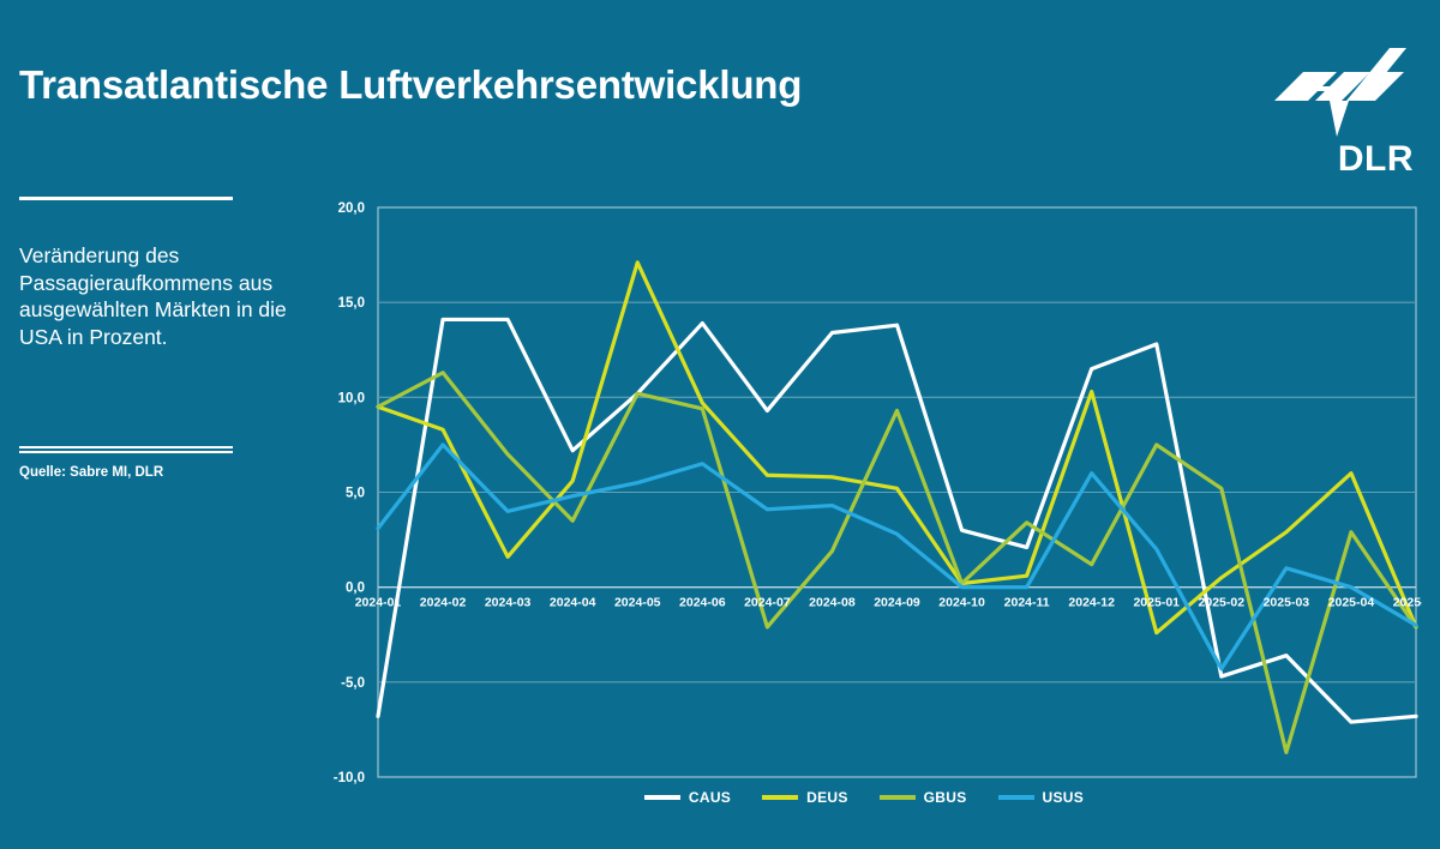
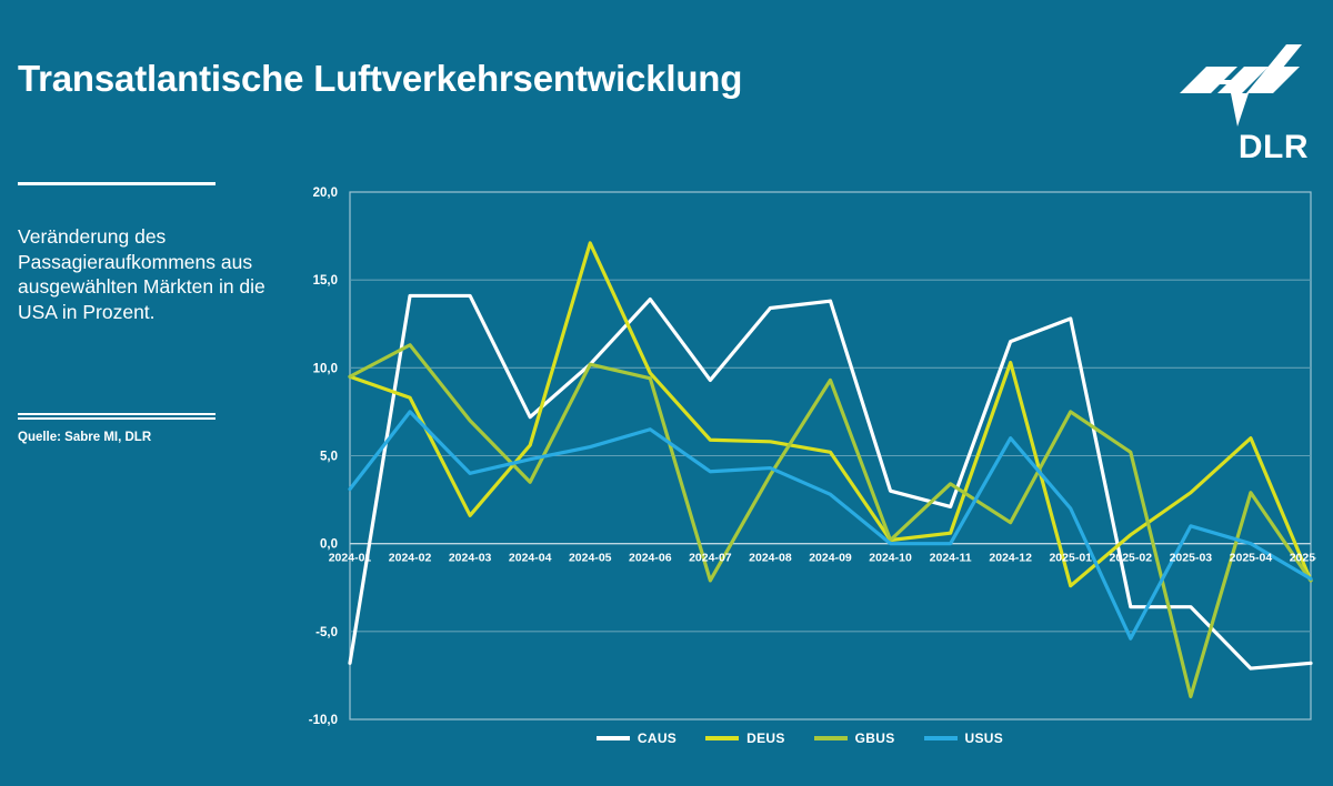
GBUS/2024-08: 1,9 -> 3,9
CAUS/2025-02: -4,7 -> -3,6
USUS/2025-02: -4,3 -> -5,4
